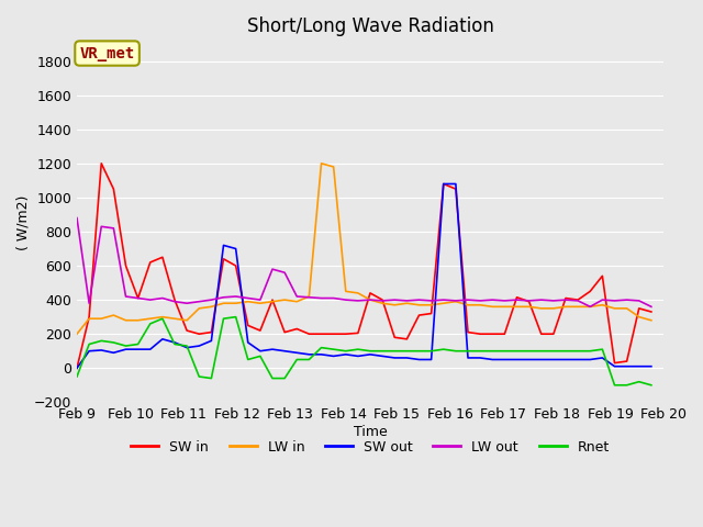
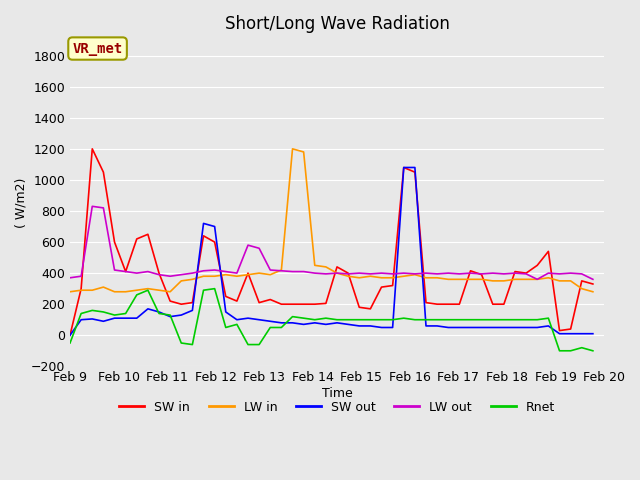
LW in/Feb 9: 200 -> 280
LW out/Feb 9: 880 -> 370
